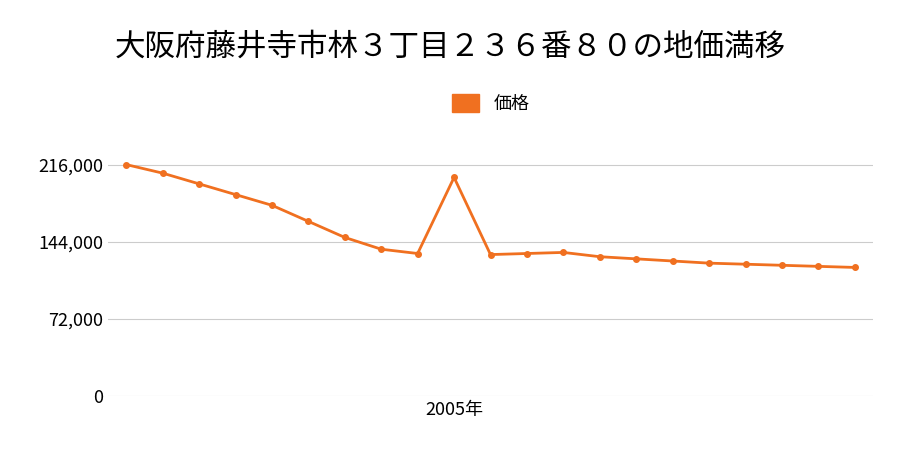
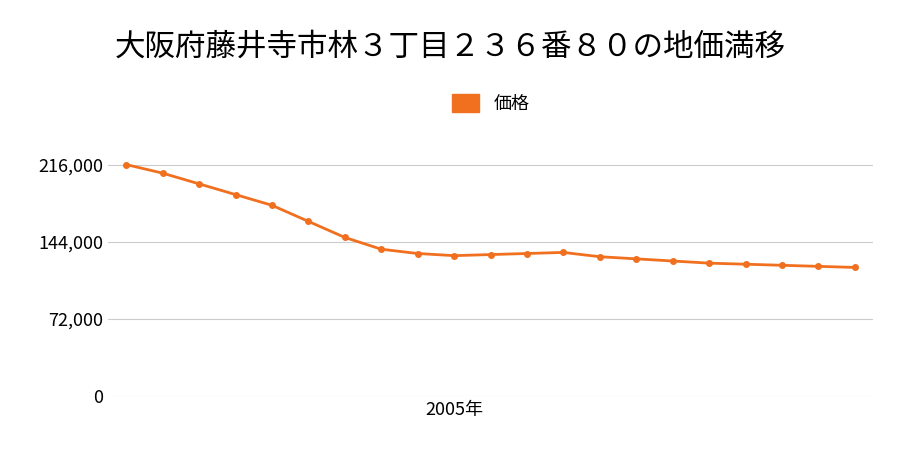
2005年: 204,000 -> 131,000
